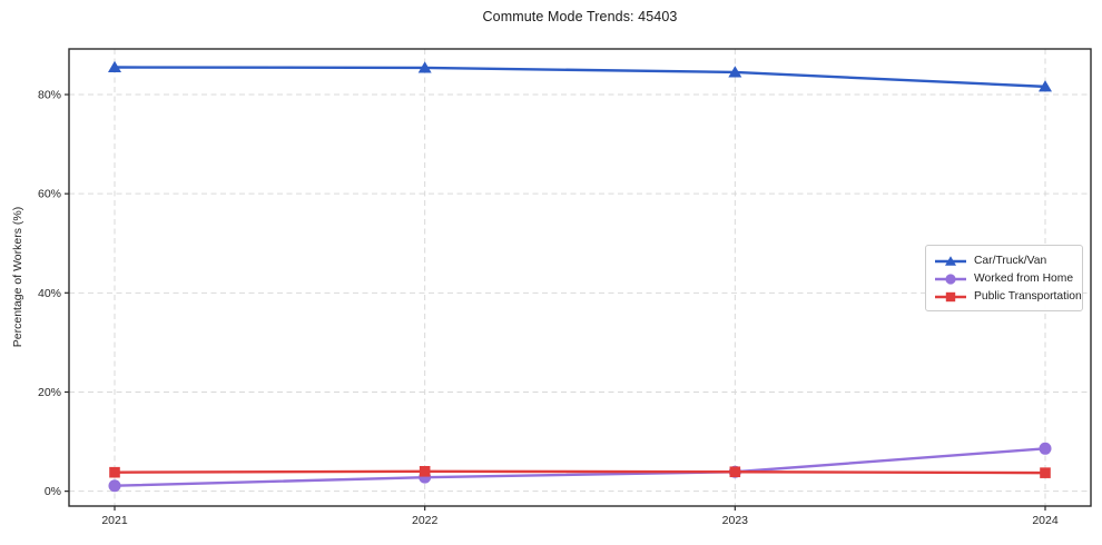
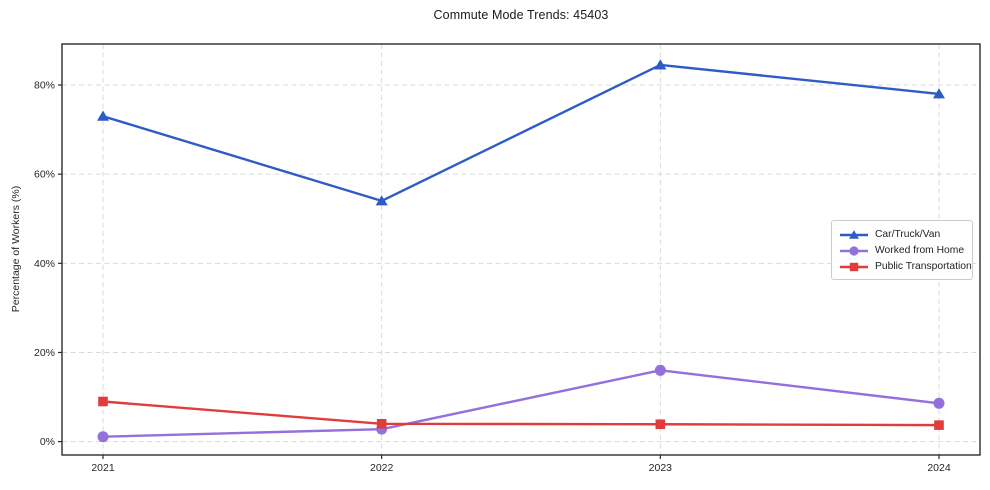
Car/Truck/Van/2021: 86% -> 73%
Public Transportation/2021: 4% -> 9%
Car/Truck/Van/2022: 85% -> 54%
Worked from Home/2023: 4% -> 16%
Car/Truck/Van/2024: 82% -> 78%
